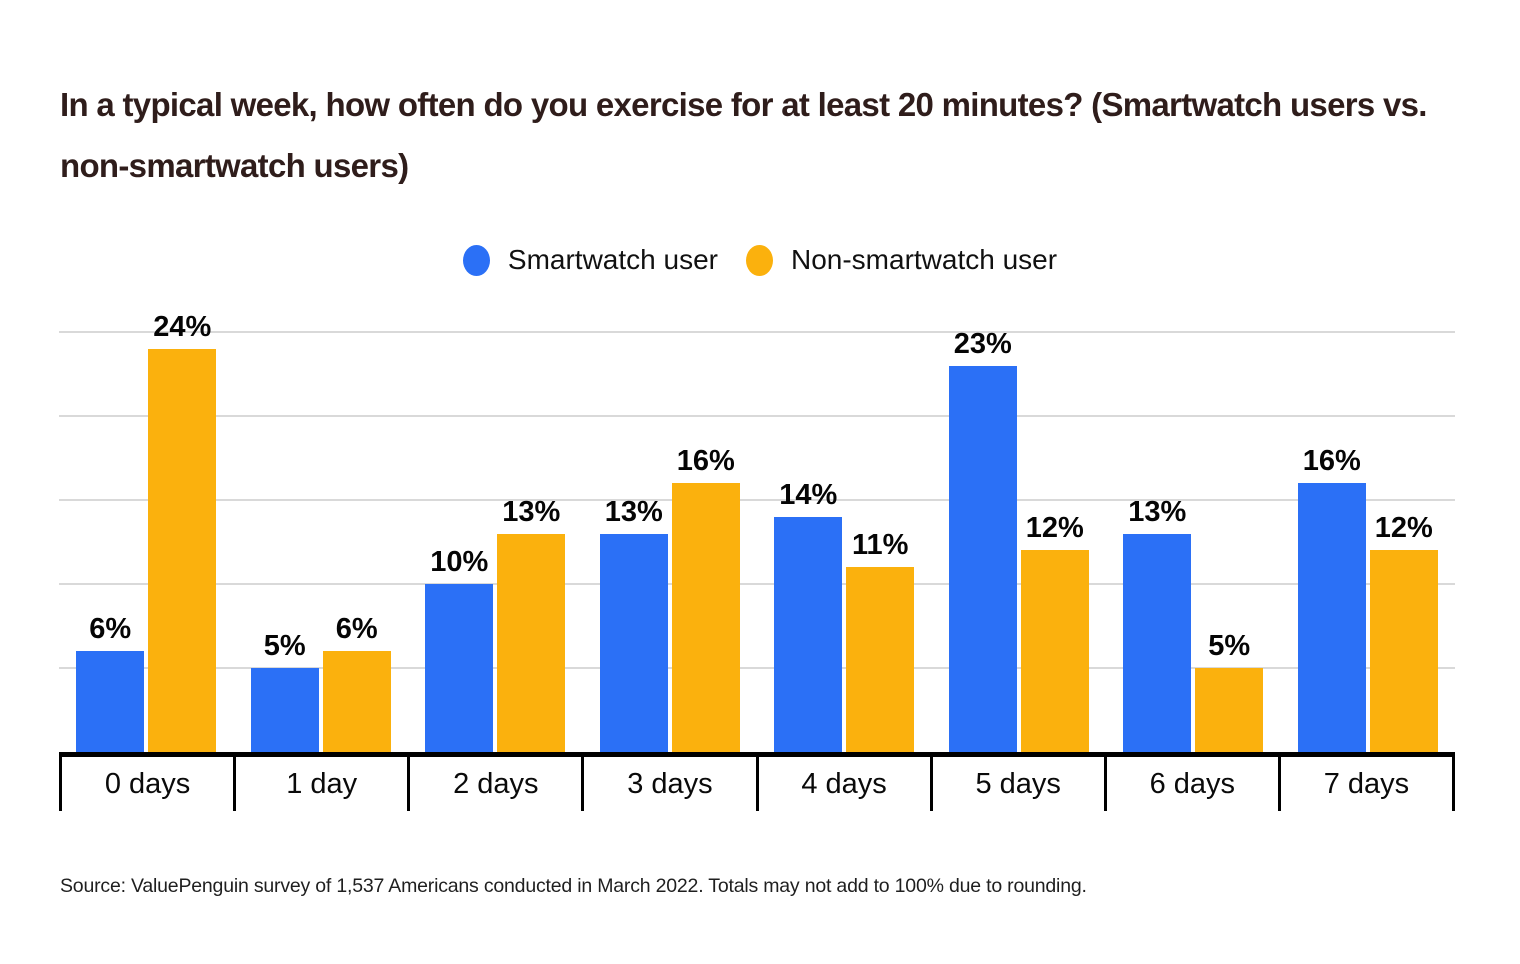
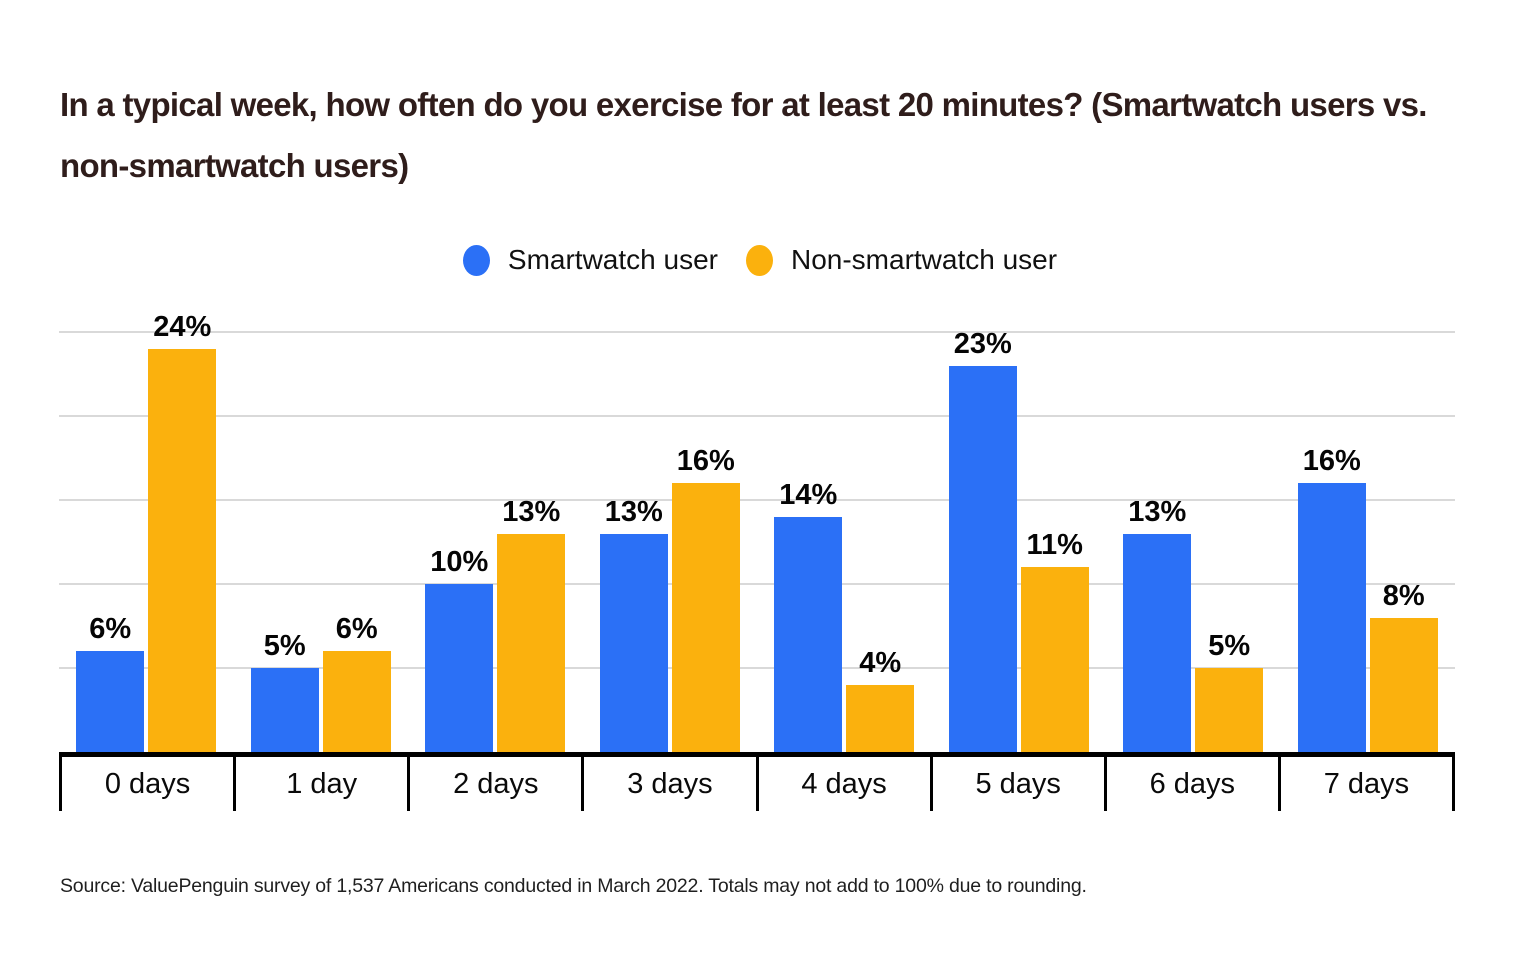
Non-smartwatch user/4 days: 11% -> 4%
Non-smartwatch user/5 days: 12% -> 11%
Non-smartwatch user/7 days: 12% -> 8%
